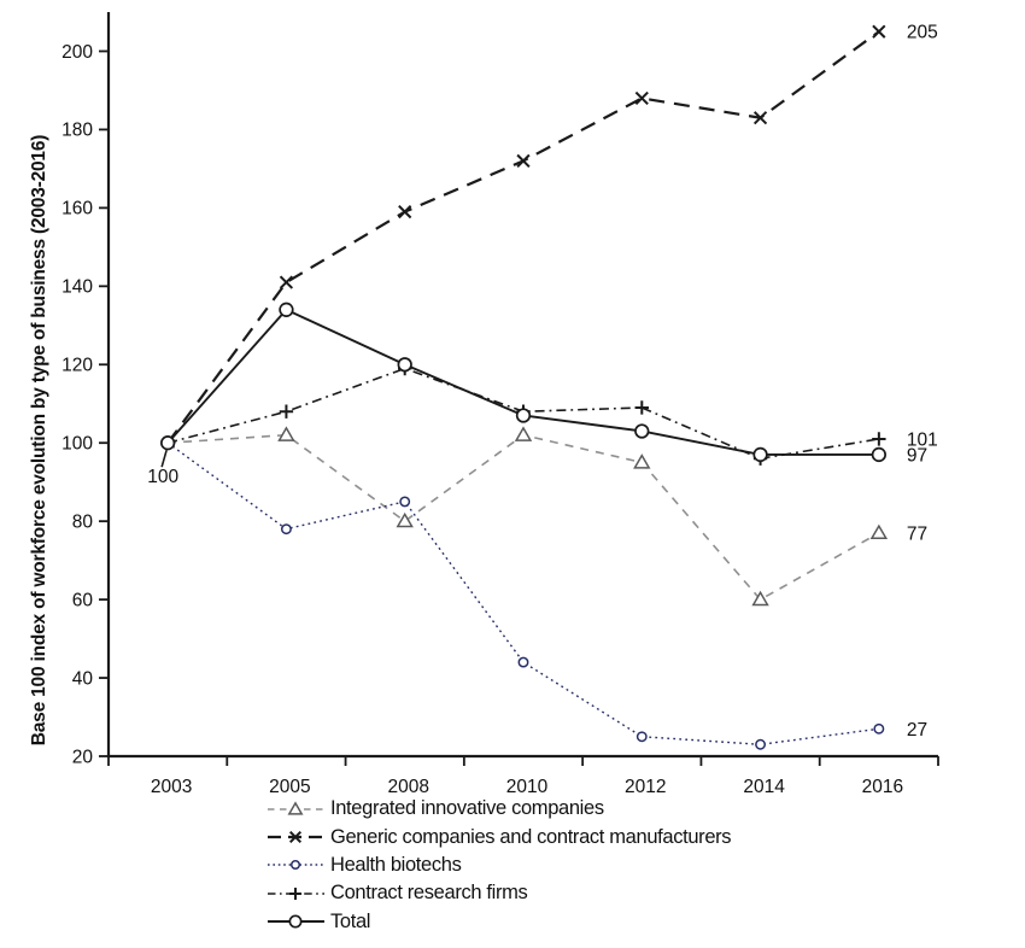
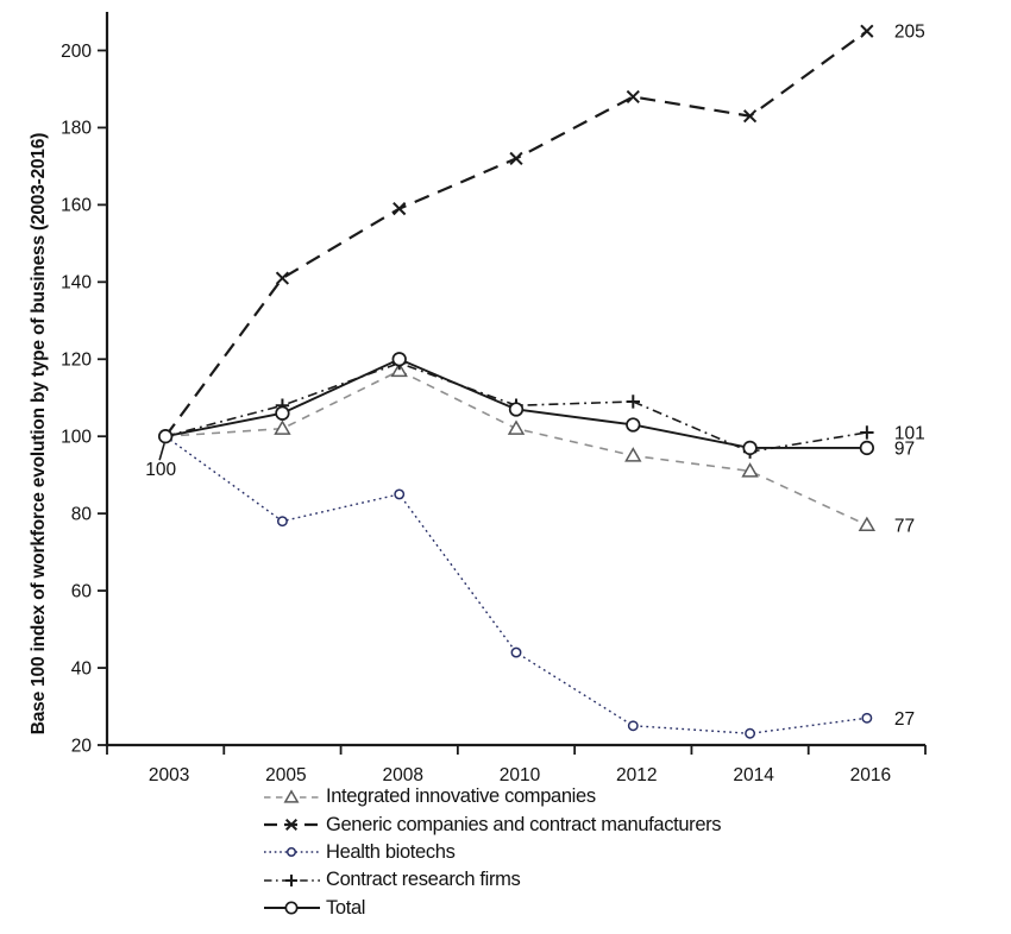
Total/2005: 134 -> 106
Integrated innovative companies/2008: 80 -> 117
Integrated innovative companies/2014: 60 -> 91
